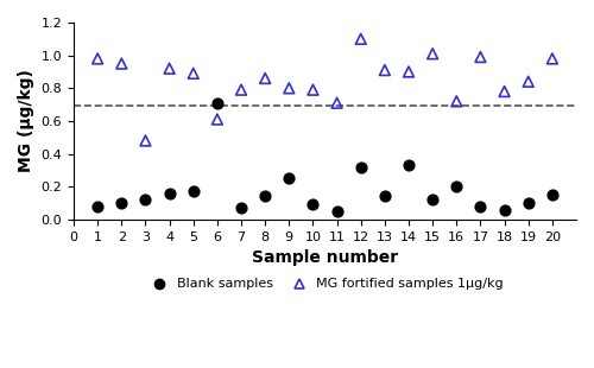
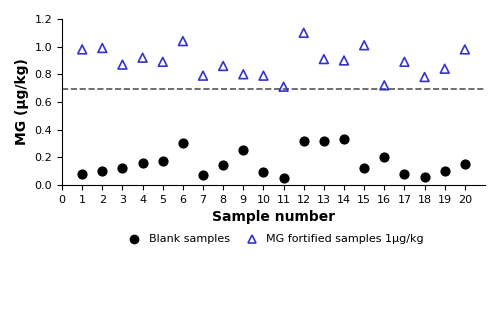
MG fortified samples 1μg/kg/2: 0.95 -> 0.99
MG fortified samples 1μg/kg/3: 0.48 -> 0.87
Blank samples/6: 0.71 -> 0.30
MG fortified samples 1μg/kg/6: 0.61 -> 1.04
Blank samples/13: 0.14 -> 0.32
MG fortified samples 1μg/kg/17: 0.99 -> 0.89
